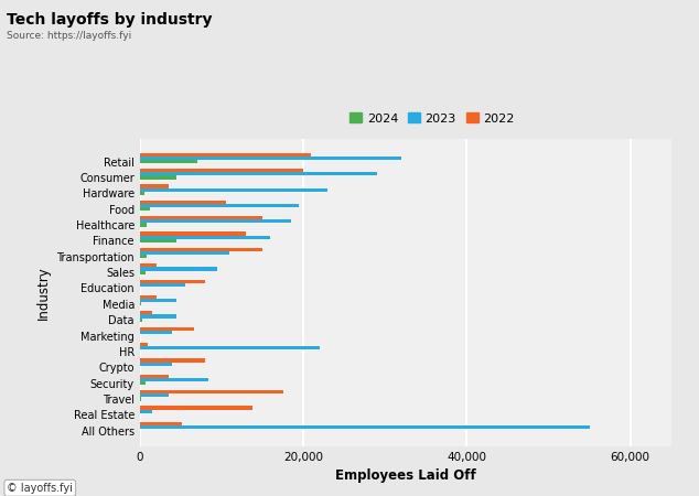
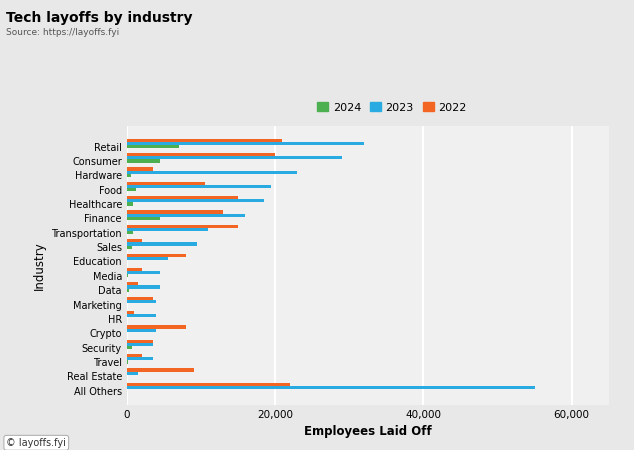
2022/Marketing: 6,600 -> 3,500
2023/HR: 22,000 -> 4,000
2023/Security: 8,400 -> 3,500
2022/Travel: 17,600 -> 2,000
2022/Real Estate: 13,800 -> 9,000
2022/All Others: 5,200 -> 22,000
